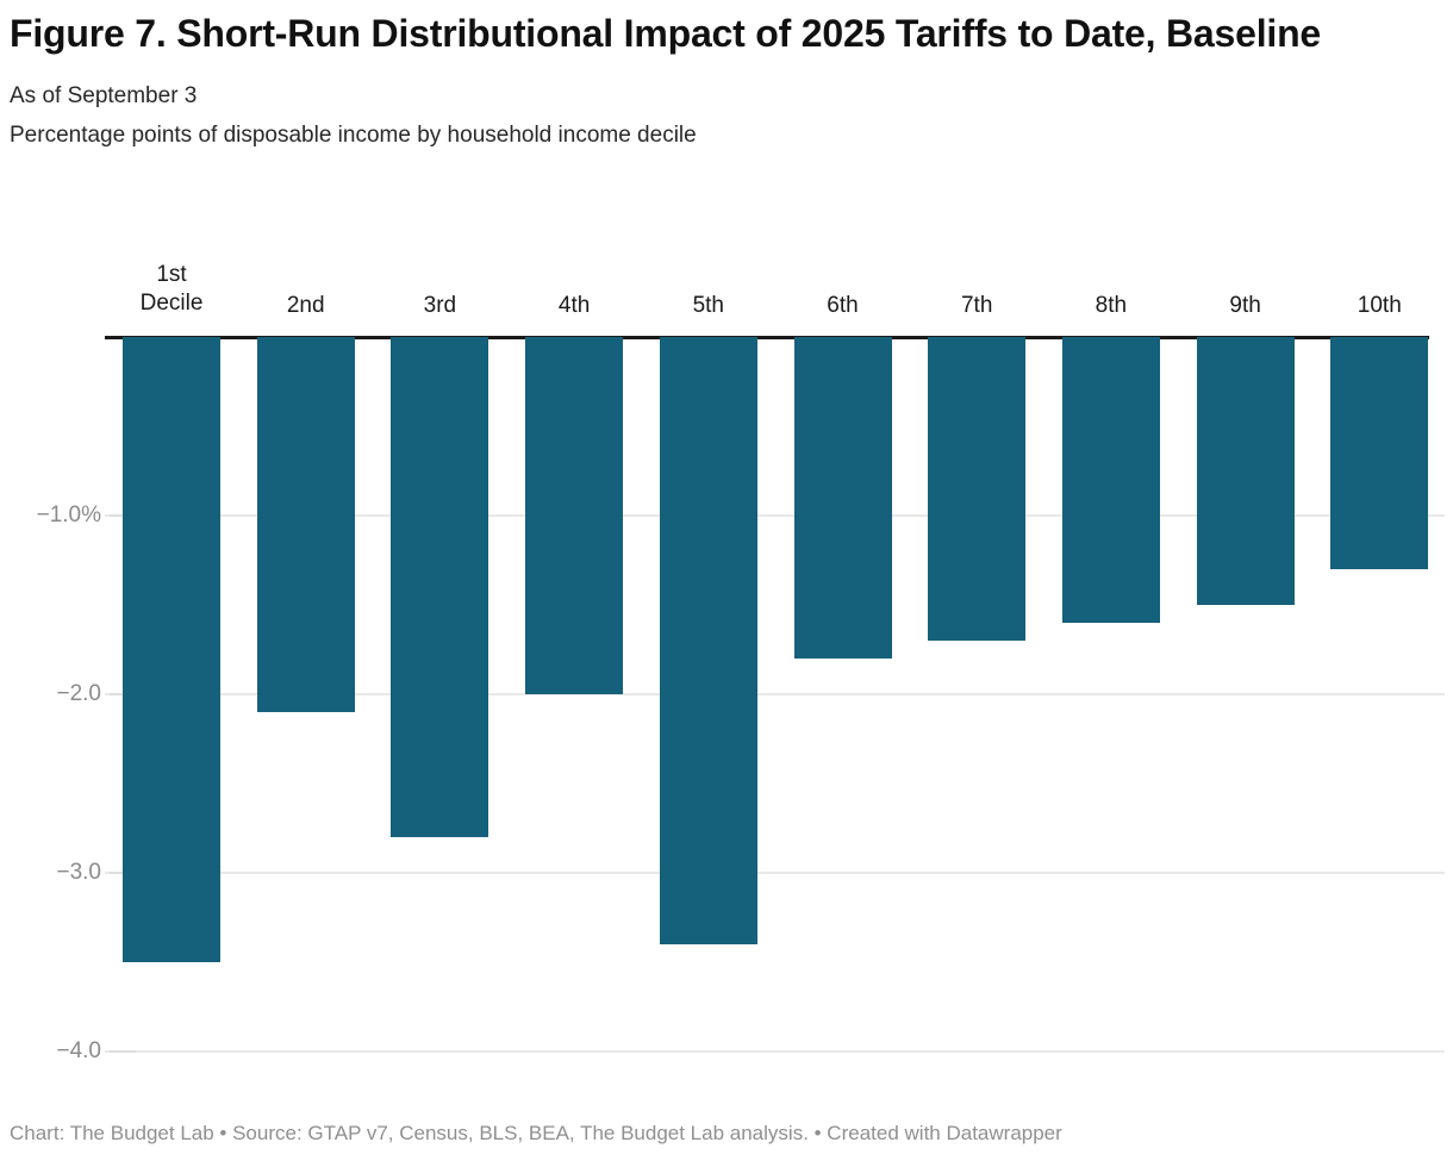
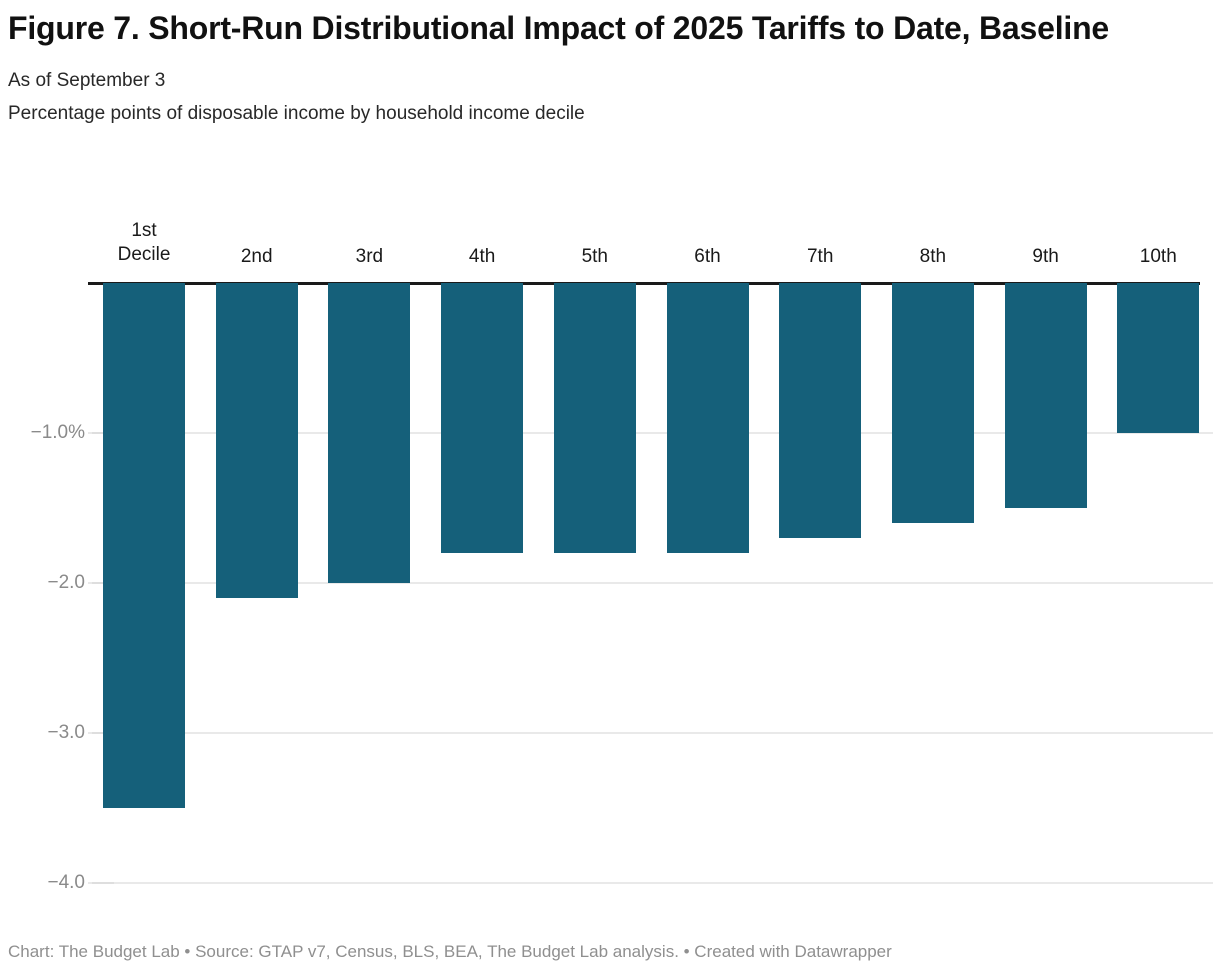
3rd: -2.8% -> -2.0%
4th: -2.0% -> -1.8%
5th: -3.4% -> -1.8%
10th: -1.3% -> -1.0%
